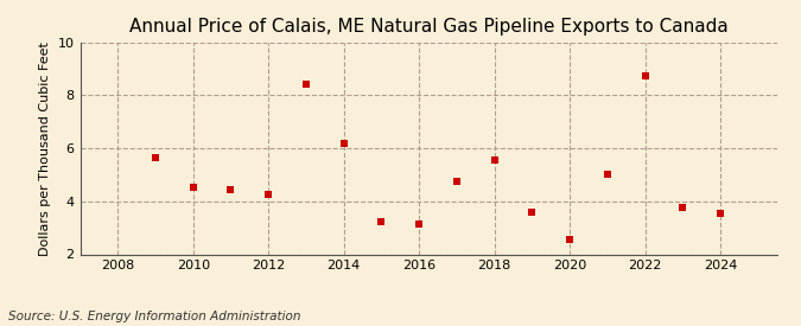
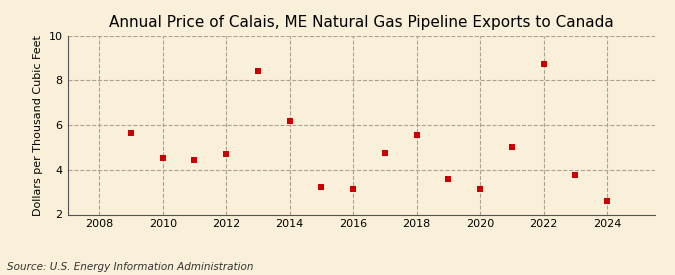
2012: 4.28 -> 4.70
2020: 2.58 -> 3.15
2024: 3.55 -> 2.60
